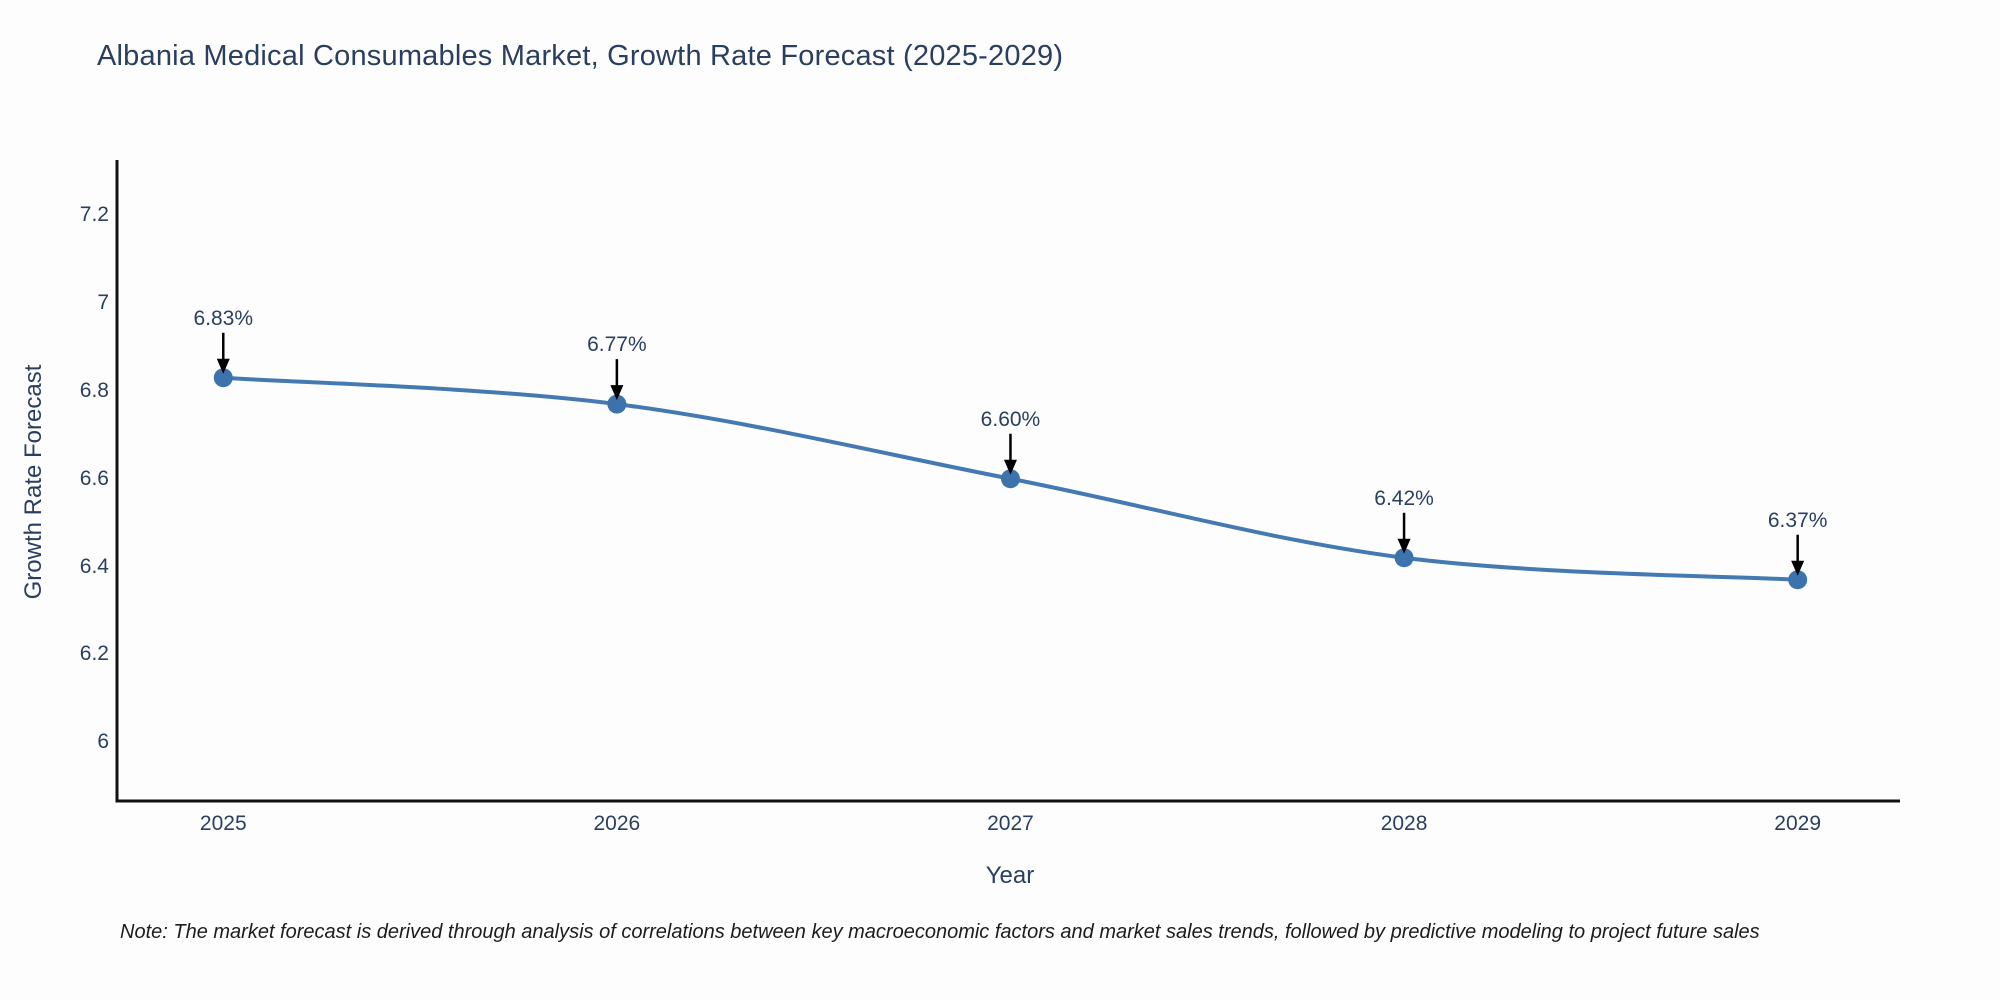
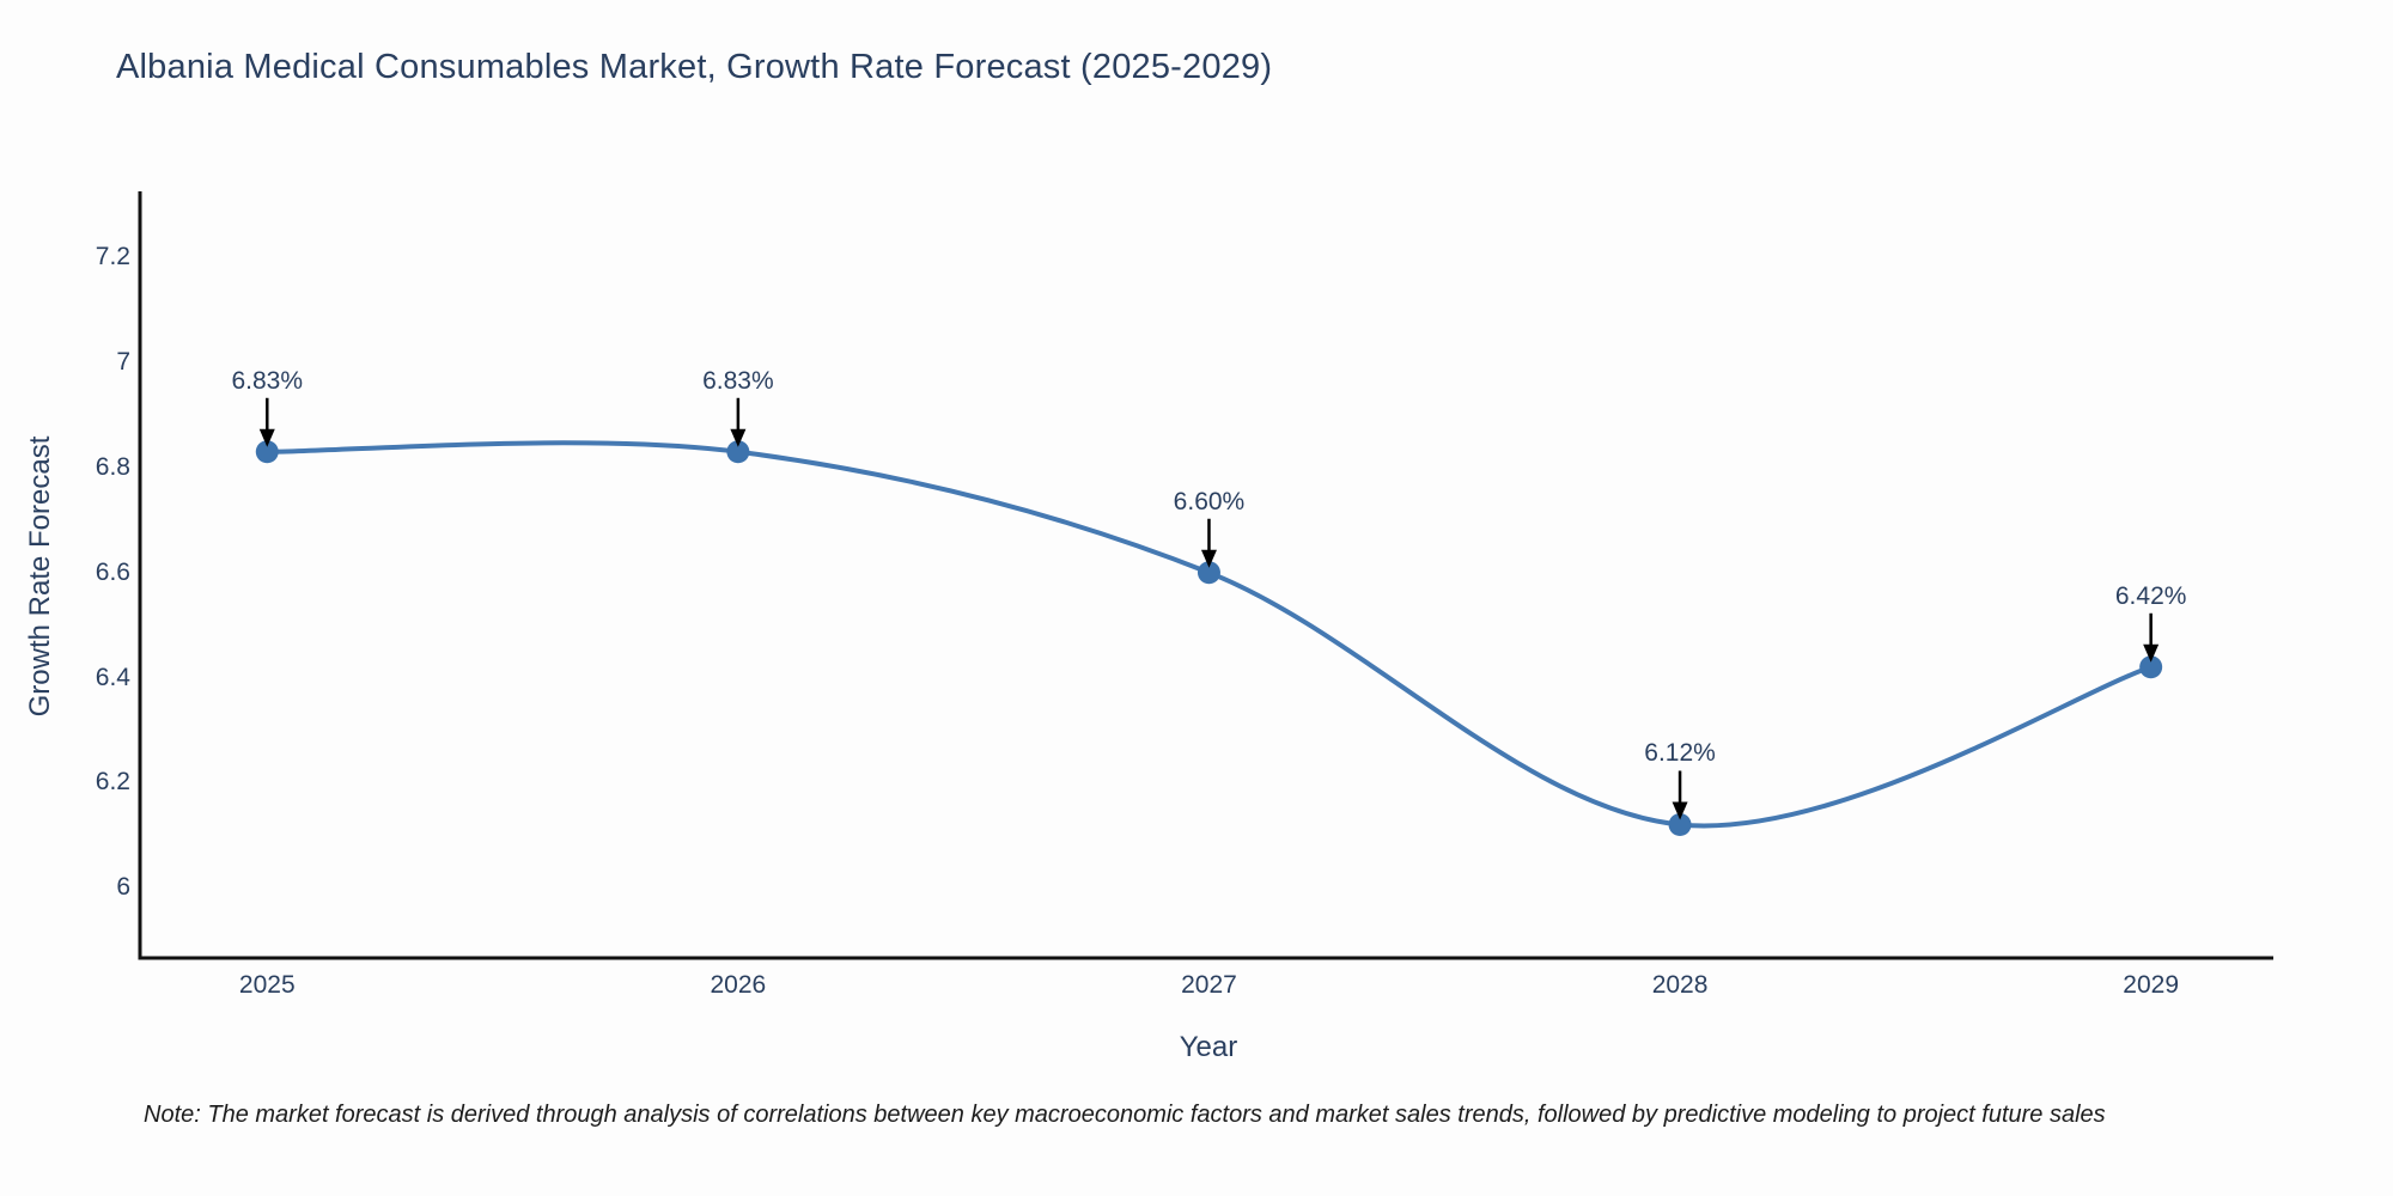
2026: 6.77% -> 6.83%
2028: 6.42% -> 6.12%
2029: 6.37% -> 6.42%
